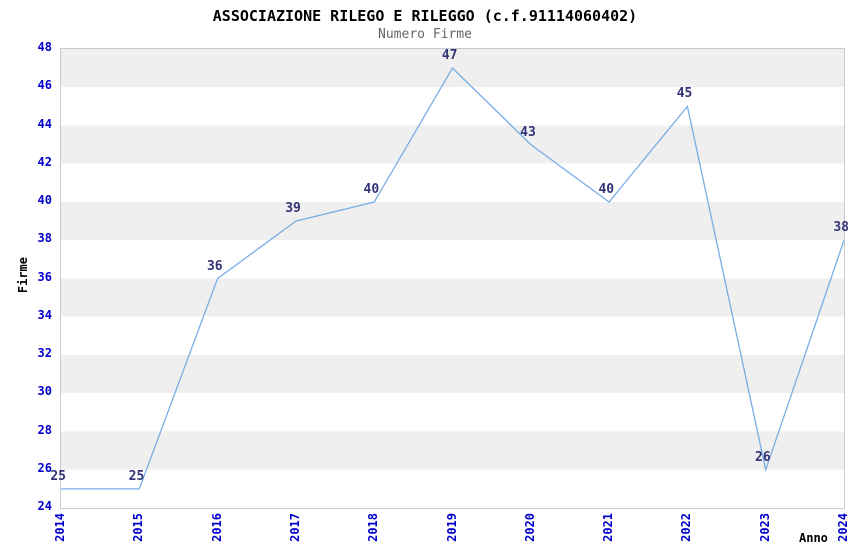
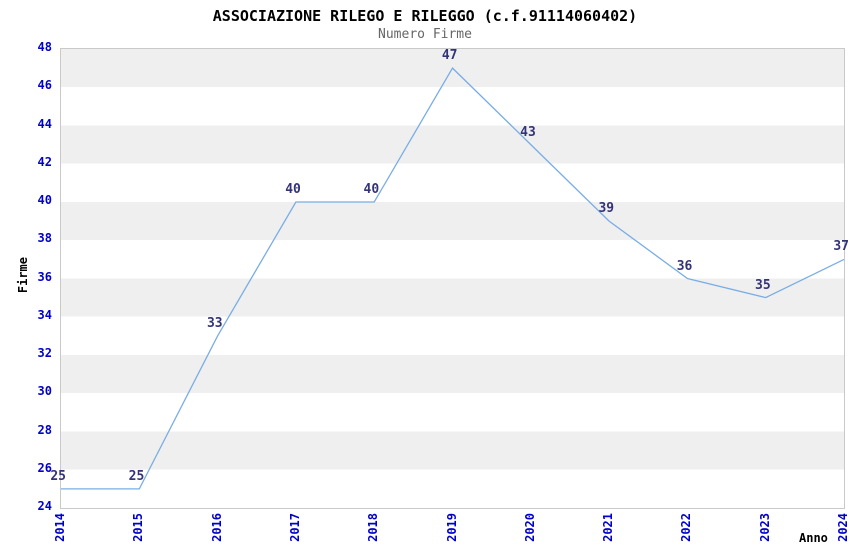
2016: 36 -> 33
2017: 39 -> 40
2021: 40 -> 39
2022: 45 -> 36
2023: 26 -> 35
2024: 38 -> 37
